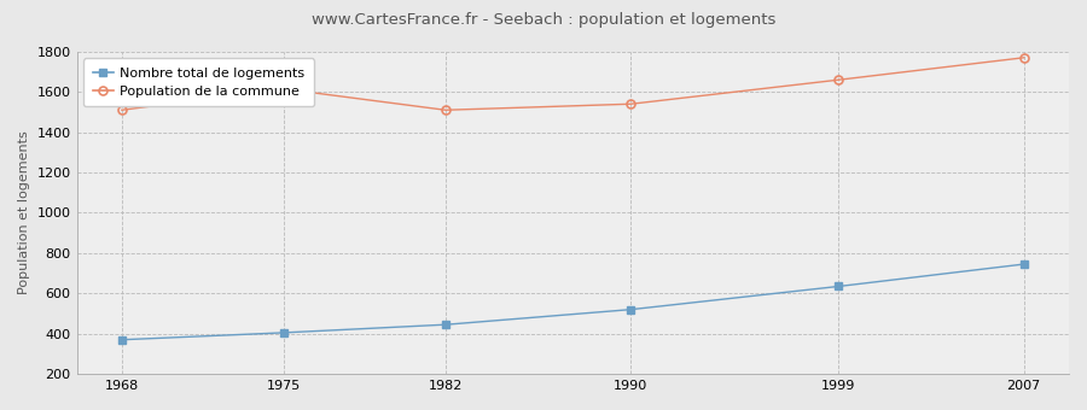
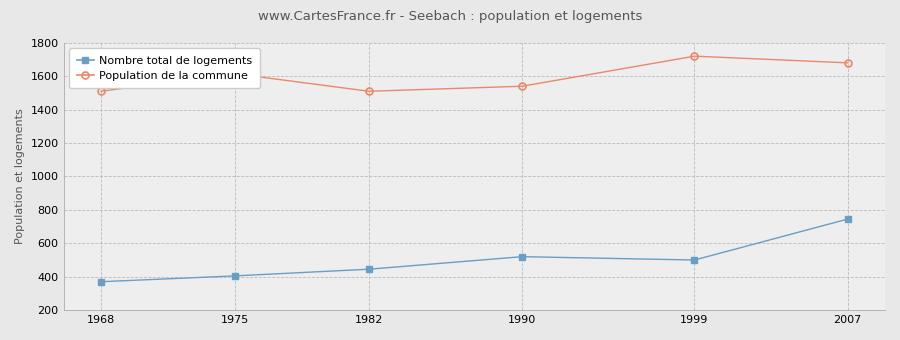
Nombre total de logements/1999: 640 -> 500
Population de la commune/1999: 1660 -> 1720
Population de la commune/2007: 1770 -> 1680
